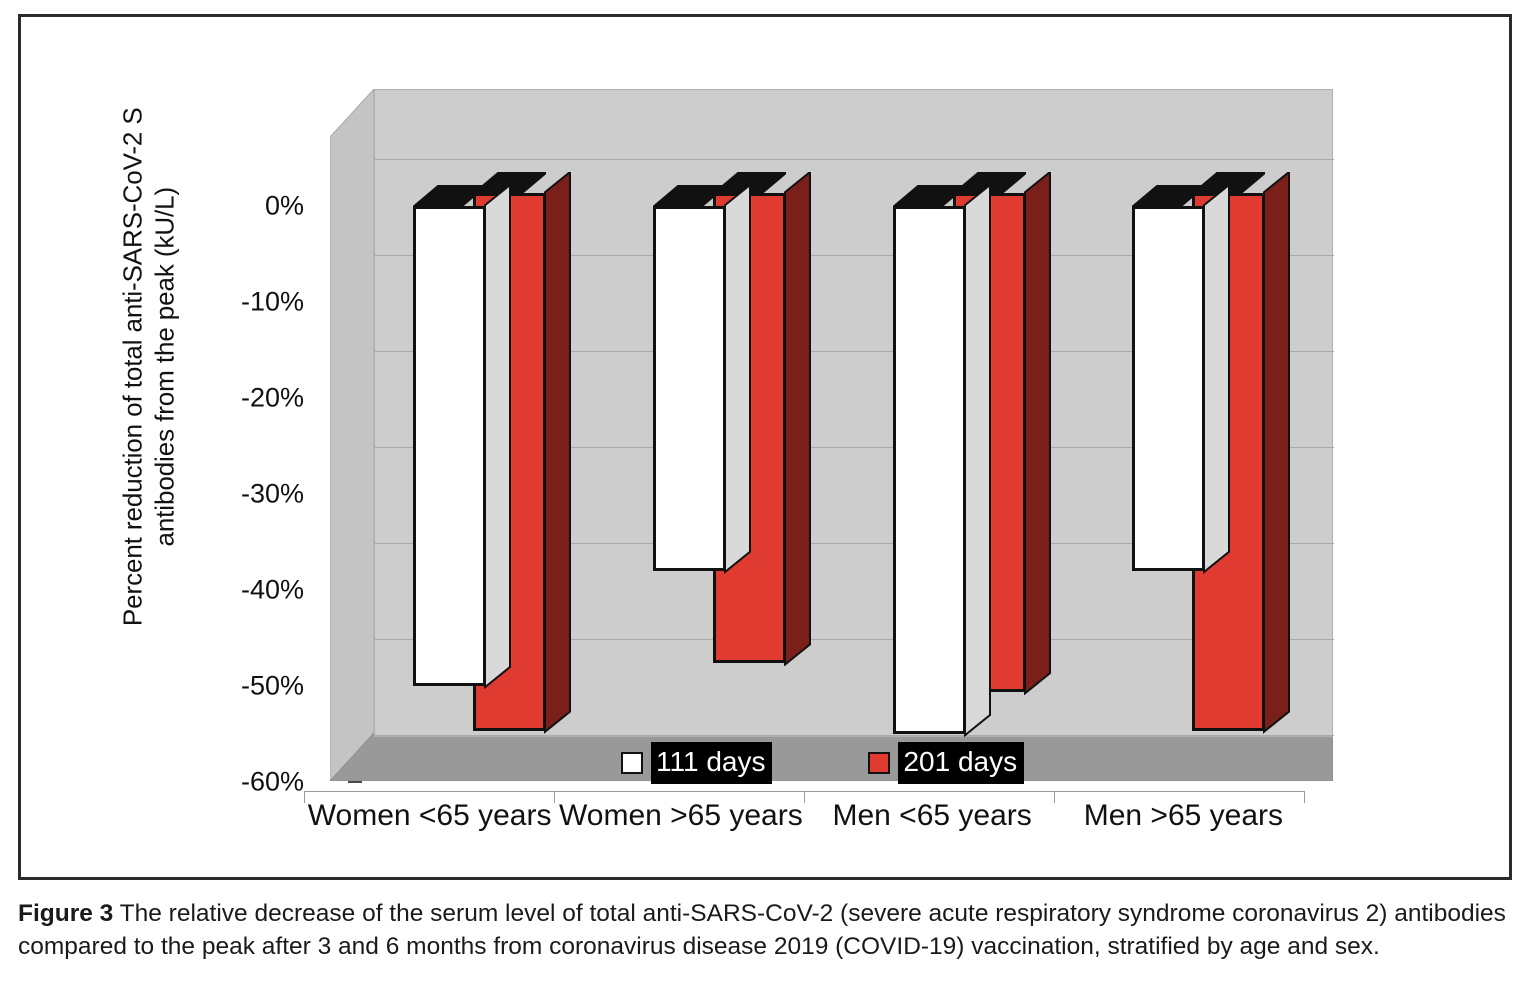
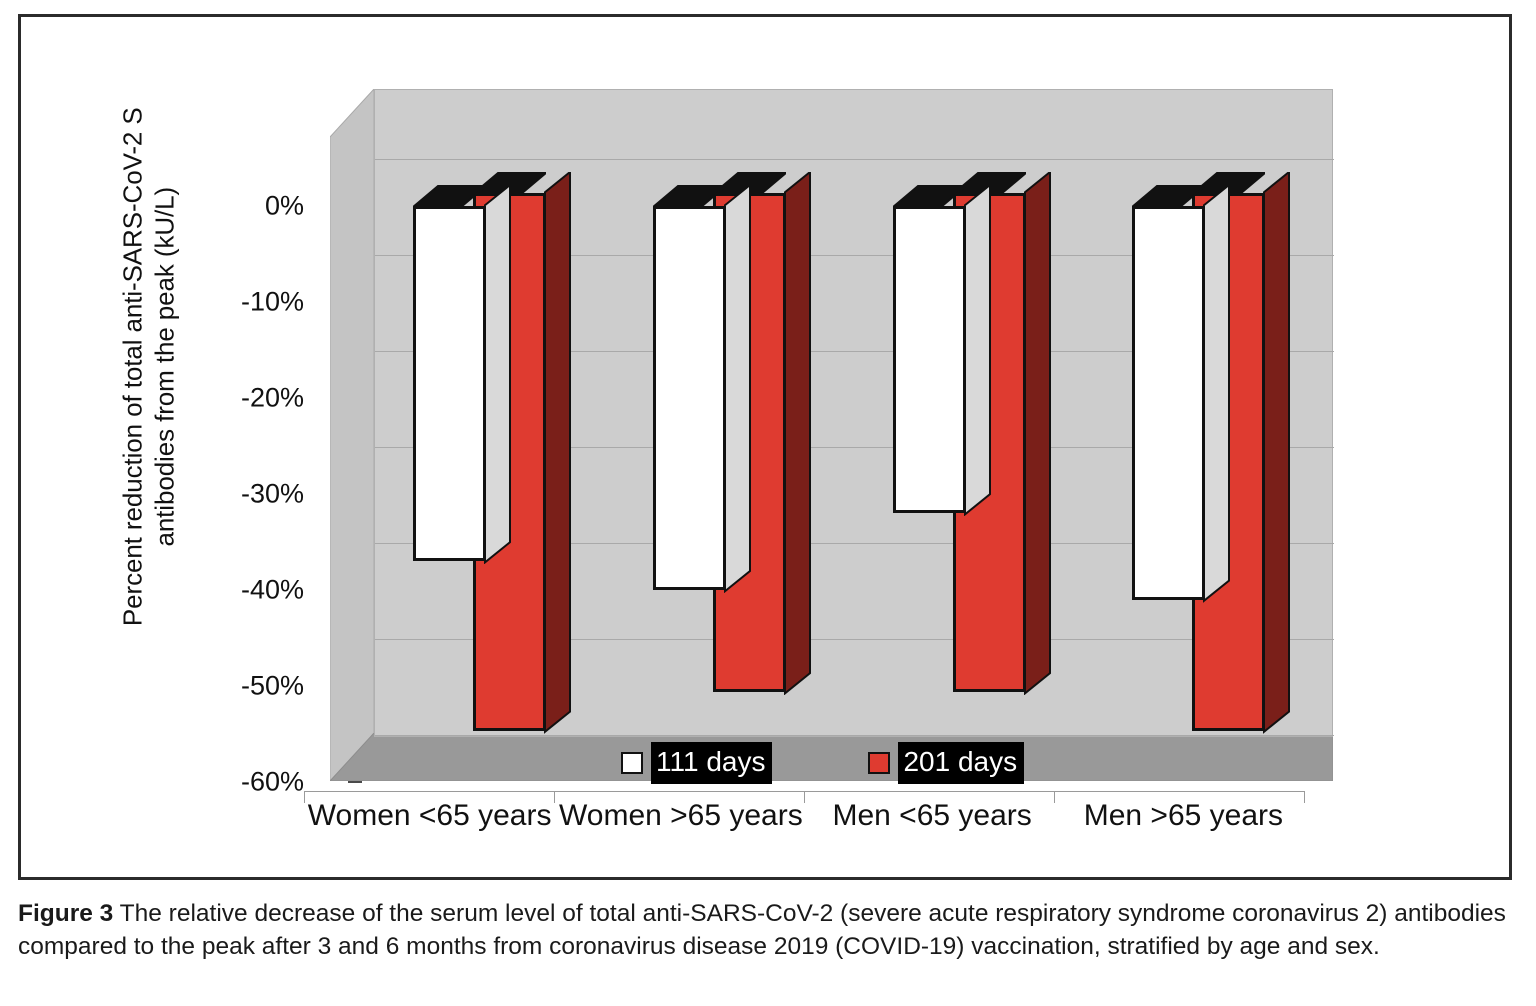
111 days/Women <65 years: -50% -> -37%
111 days/Women >65 years: -38% -> -40%
201 days/Women >65 years: -49% -> -52%
111 days/Men <65 years: -55% -> -32%
111 days/Men >65 years: -38% -> -41%
